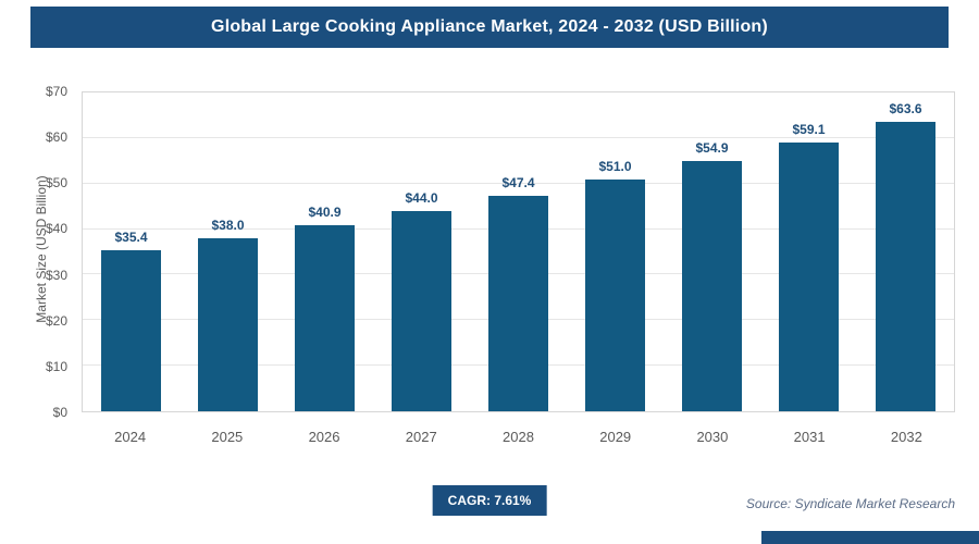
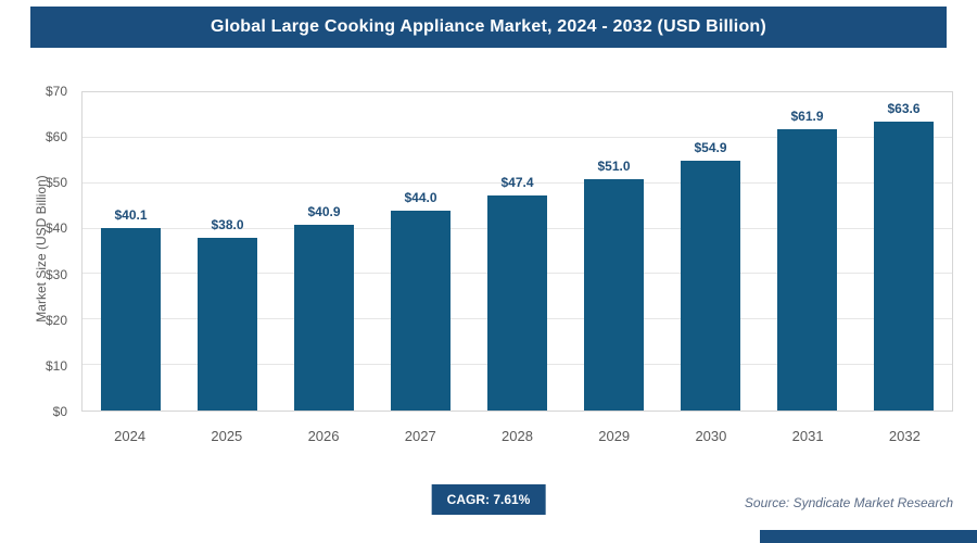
2024: $35.4 -> $40.1
2031: $59.1 -> $61.9
